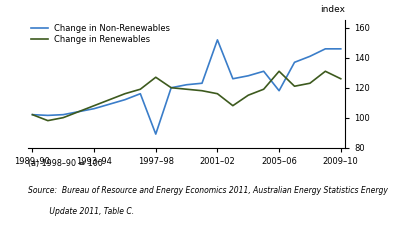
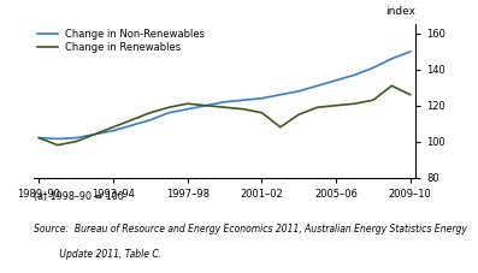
Change in Non-Renewables/1997–98: 89 -> 118
Change in Renewables/1997–98: 127 -> 121
Change in Non-Renewables/2001–02: 152 -> 124
Change in Non-Renewables/2005–06: 118 -> 134
Change in Renewables/2005–06: 131 -> 120
Change in Non-Renewables/2009–10: 146 -> 150
